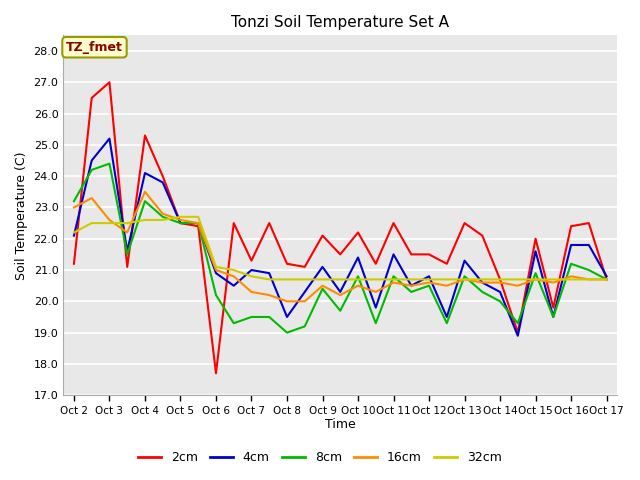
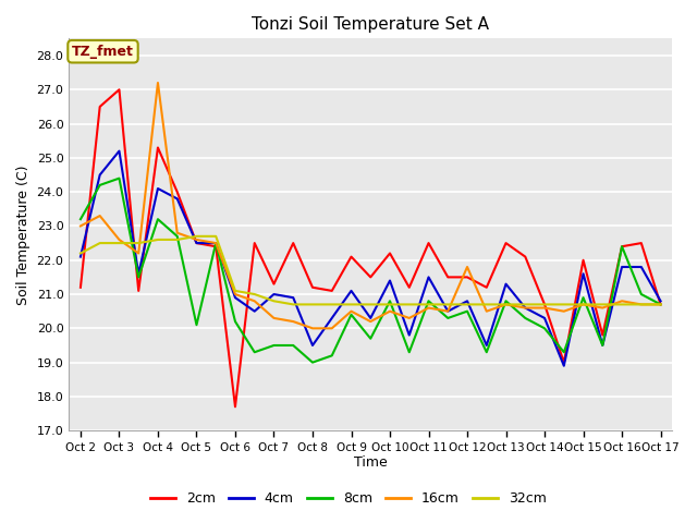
16cm/Oct 4: 23.5 -> 27.2
8cm/Oct 5: 22.5 -> 20.1
16cm/Oct 12: 20.6 -> 21.8
8cm/Oct 16: 21.2 -> 22.4
